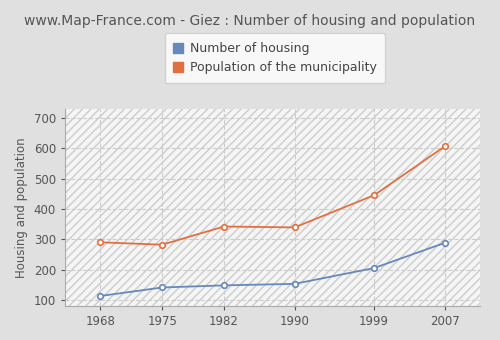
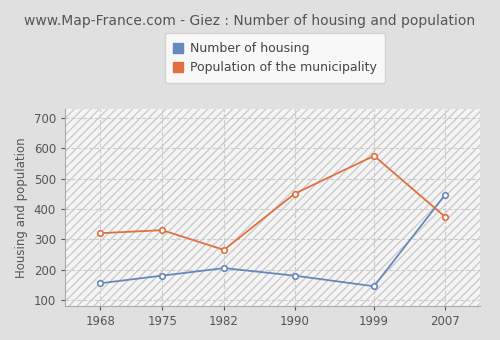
Number of housing/1968: 113 -> 155
Population of the municipality/1968: 290 -> 320
Number of housing/1975: 141 -> 180
Population of the municipality/1975: 282 -> 330
Number of housing/1982: 148 -> 205
Population of the municipality/1982: 342 -> 265
Number of housing/1990: 153 -> 180
Population of the municipality/1990: 339 -> 450
Number of housing/1999: 205 -> 145
Population of the municipality/1999: 445 -> 575
Number of housing/2007: 288 -> 445
Population of the municipality/2007: 606 -> 375
